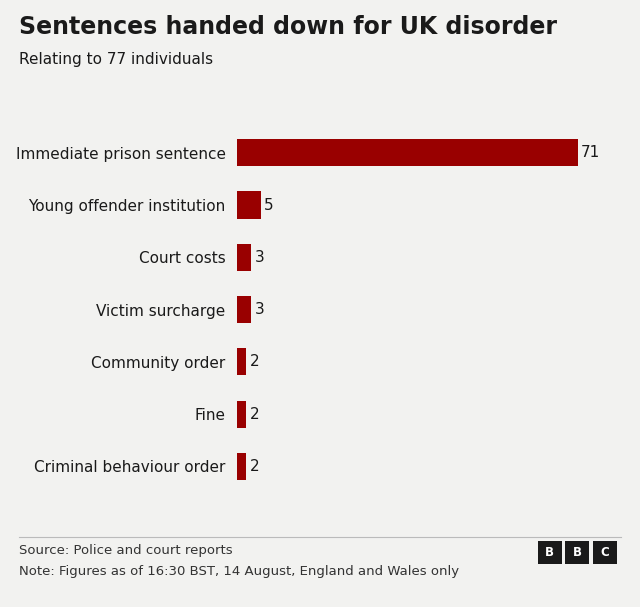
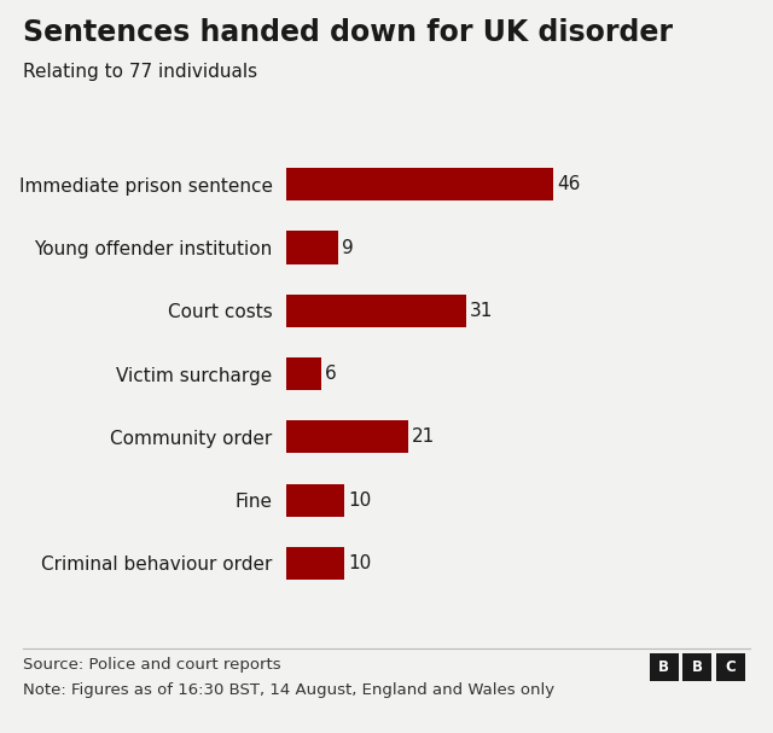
Immediate prison sentence: 71 -> 46
Young offender institution: 5 -> 9
Court costs: 3 -> 31
Victim surcharge: 3 -> 6
Community order: 2 -> 21
Fine: 2 -> 10
Criminal behaviour order: 2 -> 10
